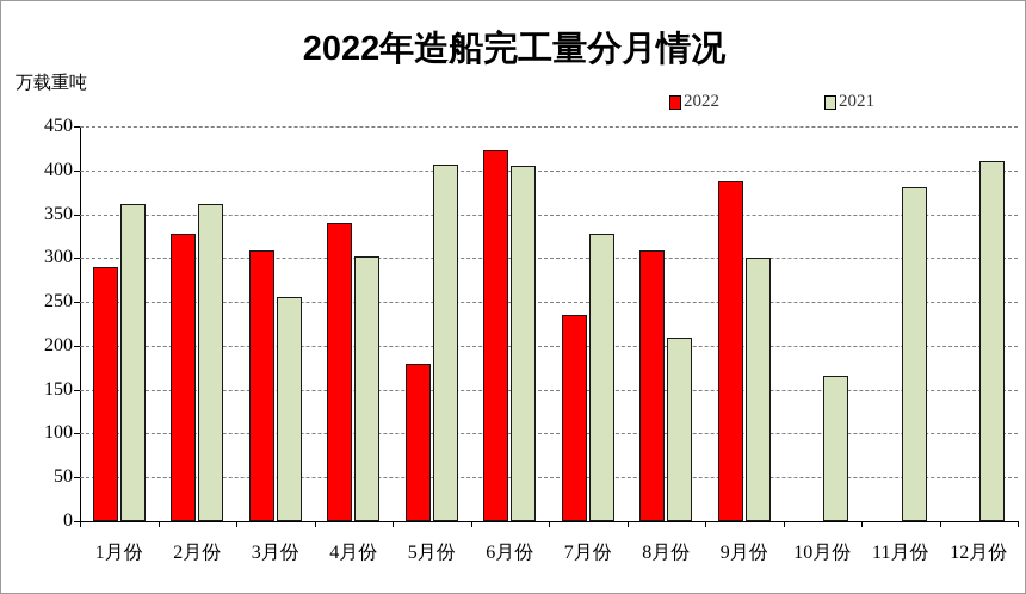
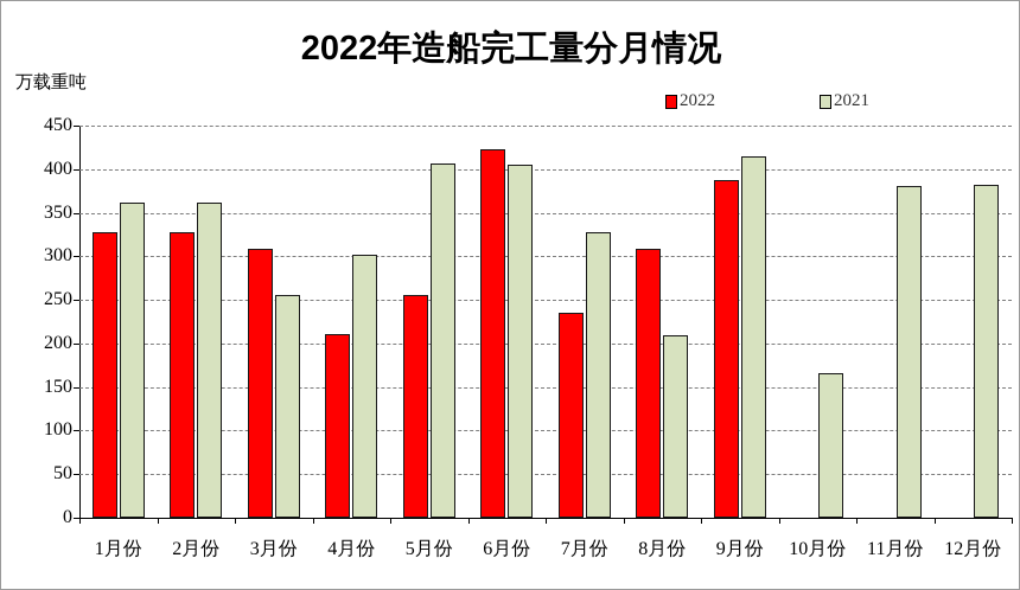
2022/1月份: 290 -> 330
2022/4月份: 340 -> 210
2022/5月份: 180 -> 260
2021/9月份: 300 -> 420
2021/12月份: 410 -> 380
